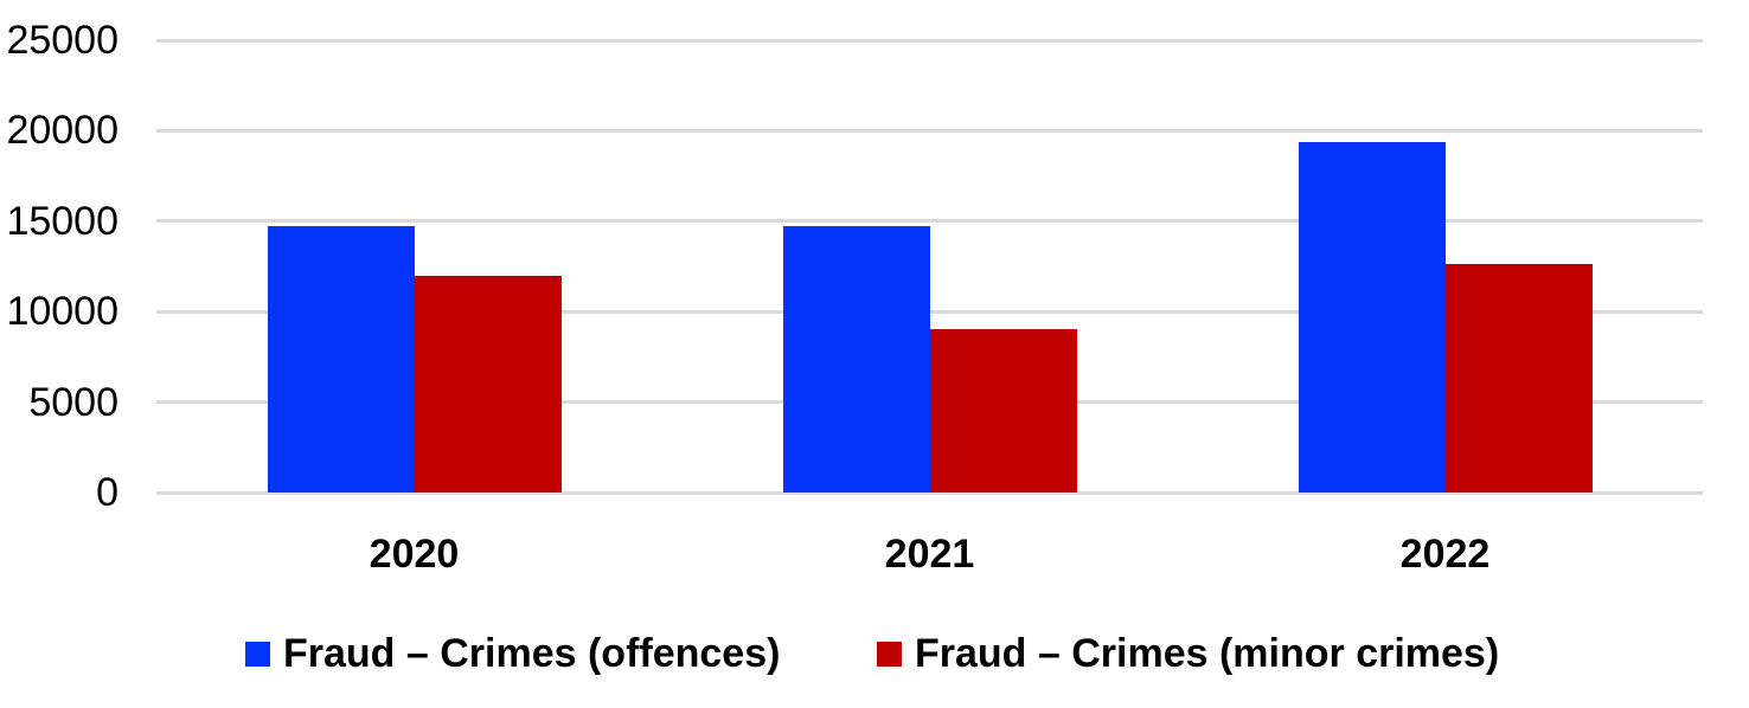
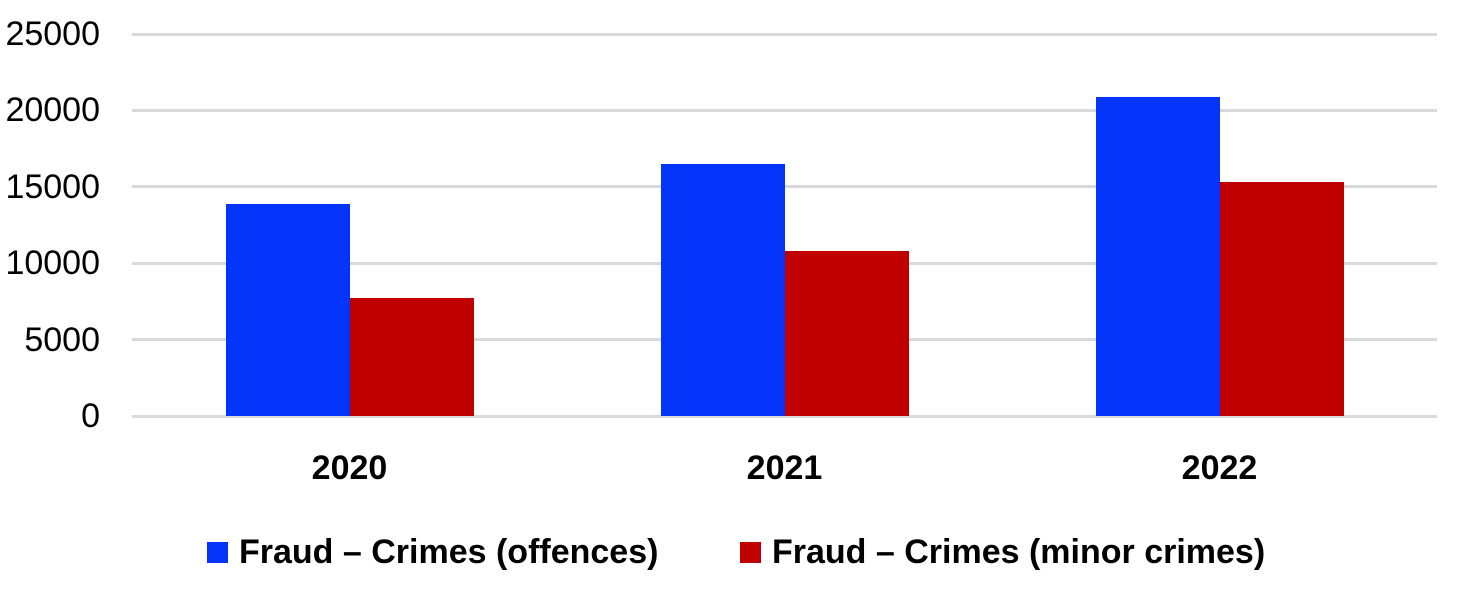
Fraud – Crimes (offences)/2020: 14700 -> 13900
Fraud – Crimes (minor crimes)/2020: 12000 -> 7700
Fraud – Crimes (offences)/2021: 14700 -> 16500
Fraud – Crimes (minor crimes)/2021: 9000 -> 10800
Fraud – Crimes (offences)/2022: 19400 -> 20900
Fraud – Crimes (minor crimes)/2022: 12600 -> 15300
